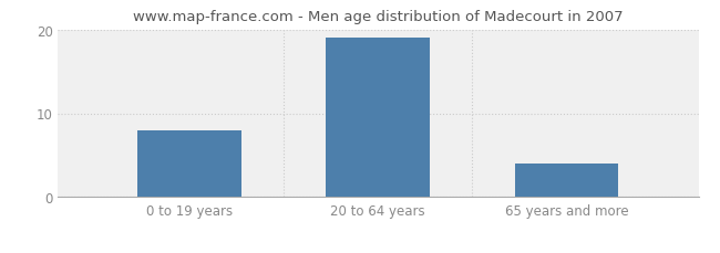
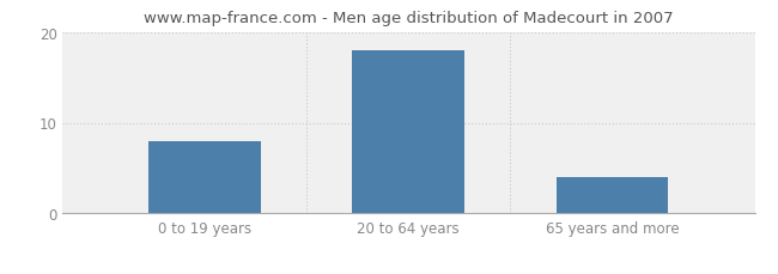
20 to 64 years: 19 -> 18
